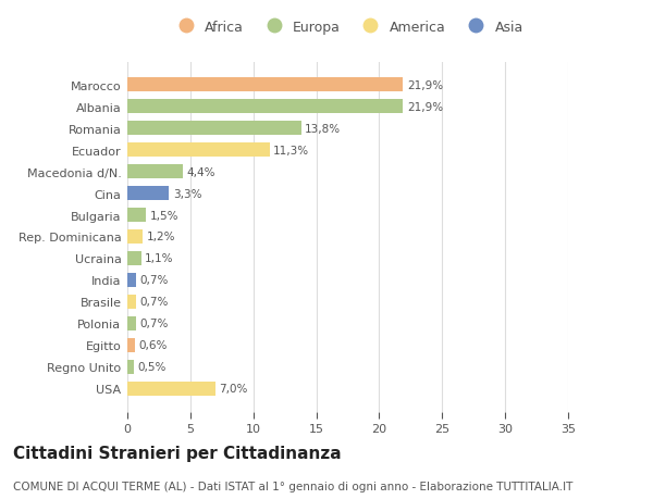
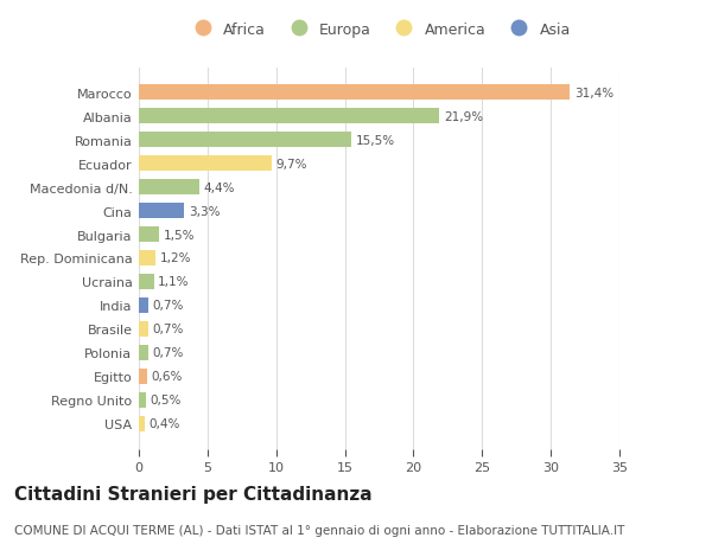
Marocco: 21,9% -> 31,4%
Romania: 13,8% -> 15,5%
Ecuador: 11,3% -> 9,7%
USA: 7,0% -> 0,4%
